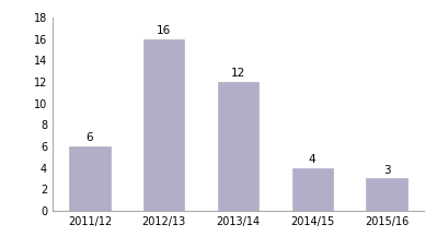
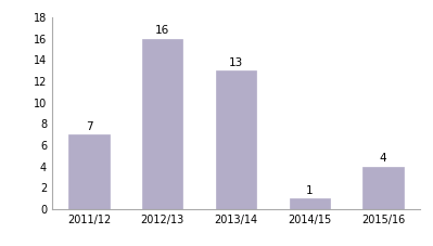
2011/12: 6 -> 7
2013/14: 12 -> 13
2014/15: 4 -> 1
2015/16: 3 -> 4
